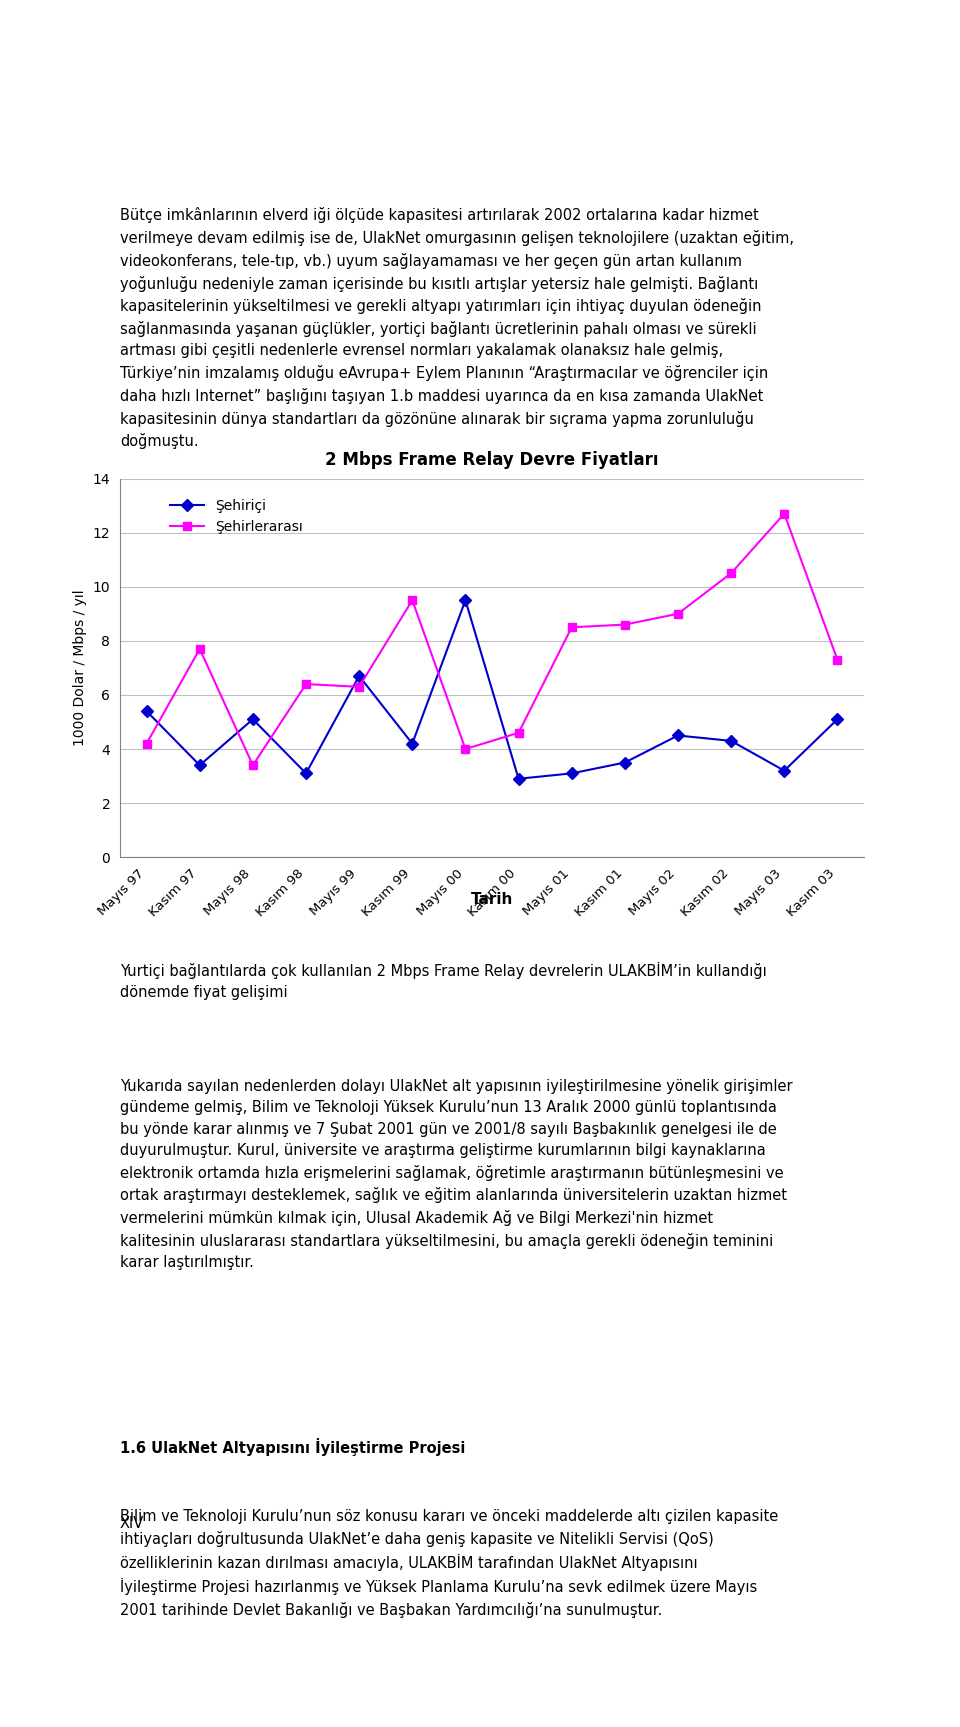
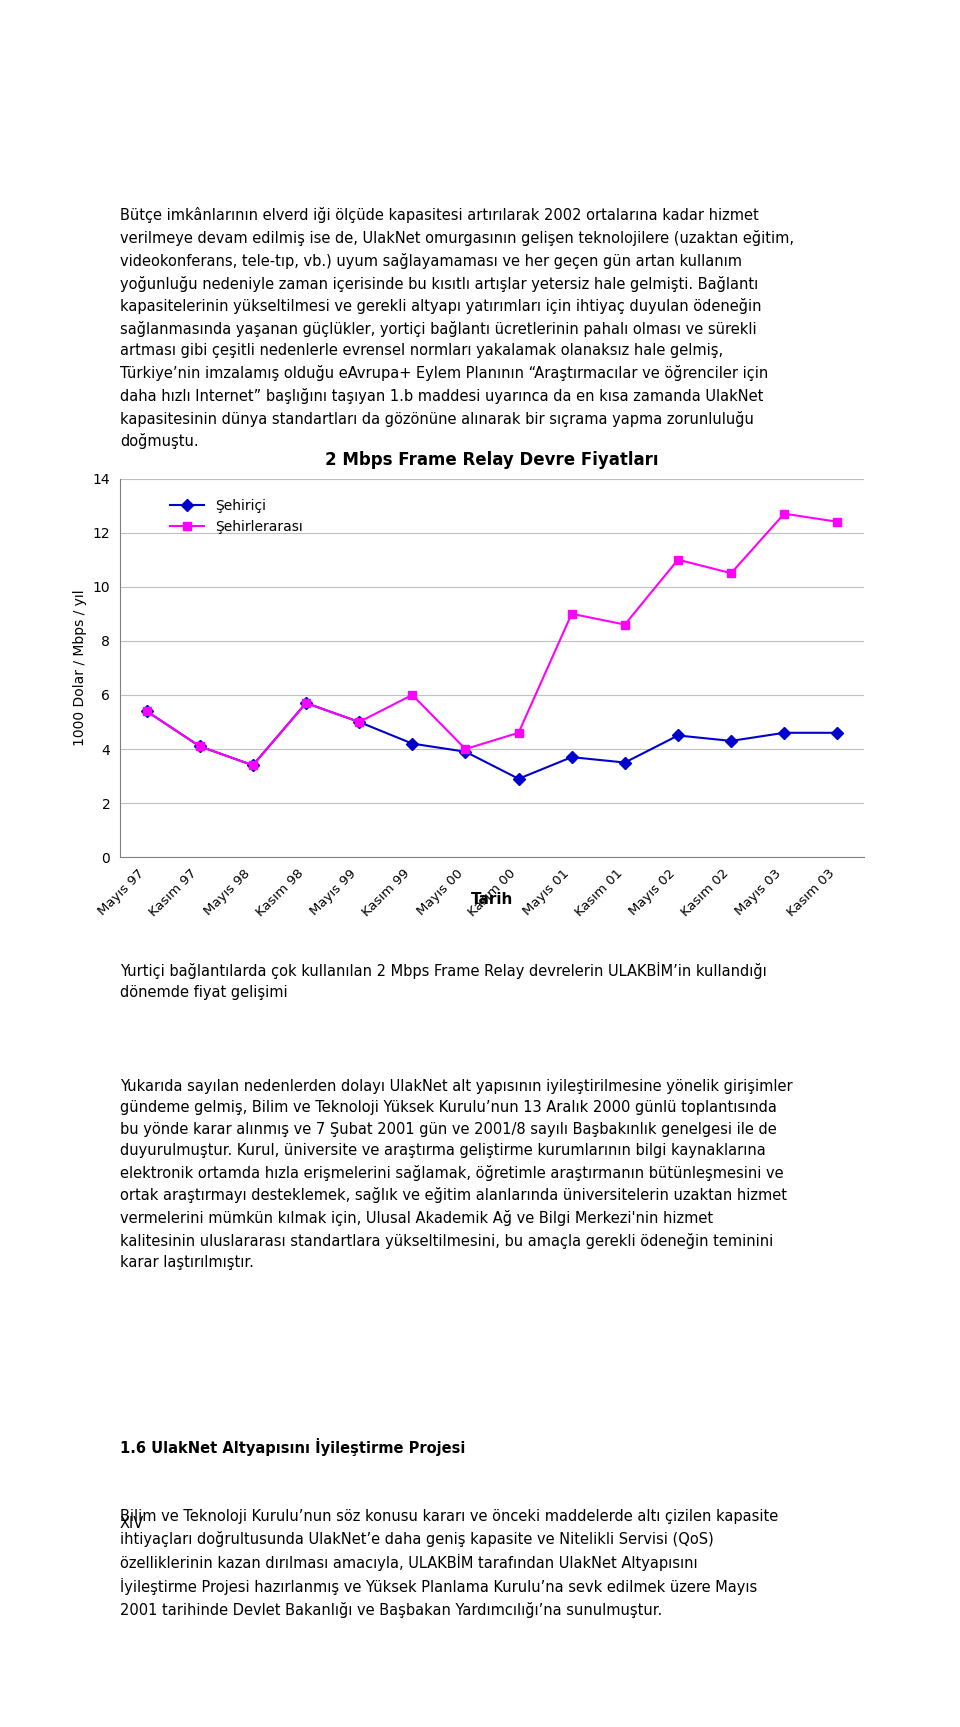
Şehirlerarası/Mayıs 97: 4.2 -> 5.4
Şehiriçi/Kasım 97: 3.4 -> 4.1
Şehirlerarası/Kasım 97: 7.7 -> 4.1
Şehiriçi/Mayıs 98: 5.1 -> 3.4
Şehiriçi/Kasım 98: 3.1 -> 5.7
Şehirlerarası/Kasım 98: 6.4 -> 5.7
Şehiriçi/Mayıs 99: 6.7 -> 5.0
Şehirlerarası/Mayıs 99: 6.3 -> 5.0
Şehirlerarası/Kasım 99: 9.5 -> 6.0
Şehiriçi/Mayıs 00: 9.5 -> 3.9
Şehiriçi/Mayıs 01: 3.1 -> 3.7
Şehirlerarası/Mayıs 01: 8.5 -> 9.0
Şehirlerarası/Mayıs 02: 9.0 -> 11.0
Şehiriçi/Mayıs 03: 3.2 -> 4.6
Şehiriçi/Kasım 03: 5.1 -> 4.6
Şehirlerarası/Kasım 03: 7.3 -> 12.4
